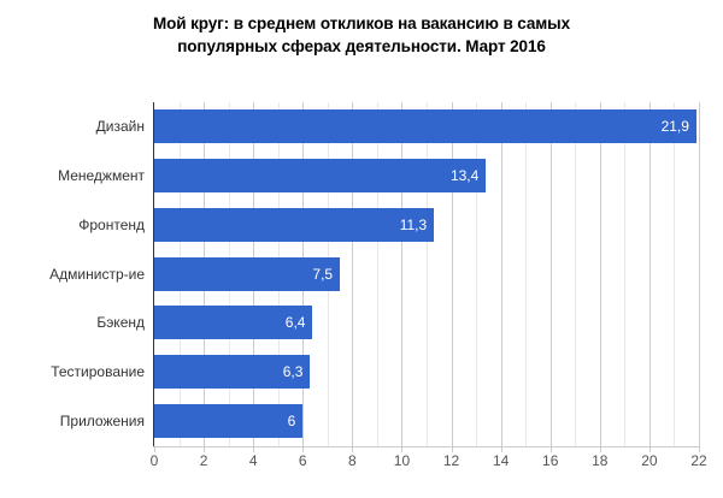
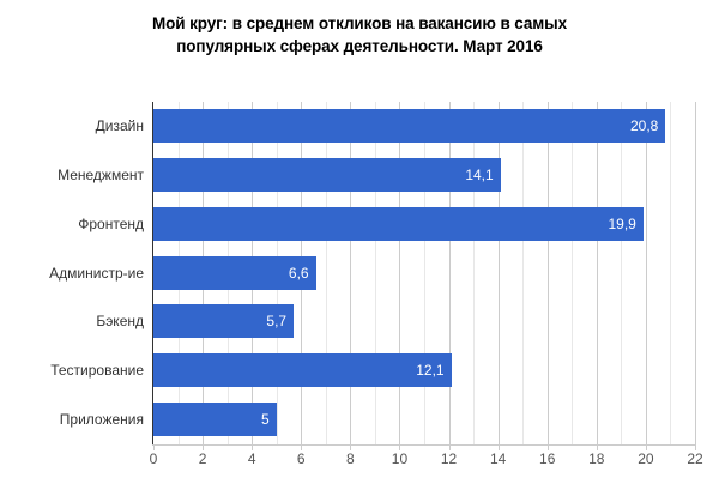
Дизайн: 21,9 -> 20,8
Менеджмент: 13,4 -> 14,1
Фронтенд: 11,3 -> 19,9
Администр-ие: 7,5 -> 6,6
Бэкенд: 6,4 -> 5,7
Тестирование: 6,3 -> 12,1
Приложения: 6 -> 5
